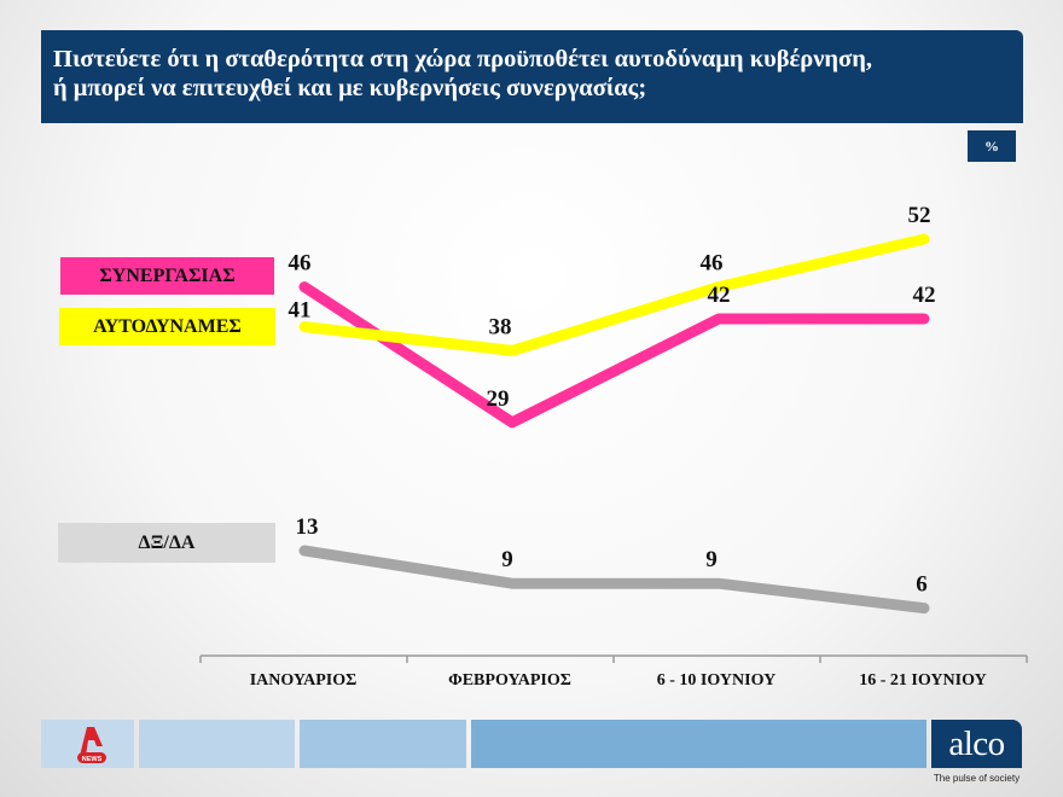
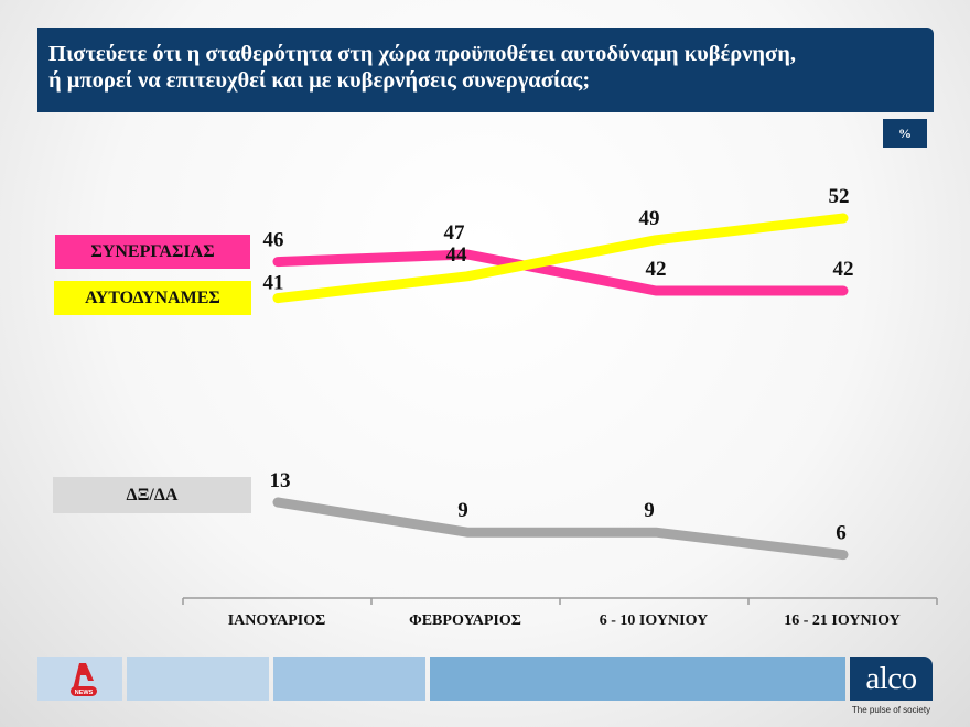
ΣΥΝΕΡΓΑΣΙΑΣ/ΦΕΒΡΟΥΑΡΙΟΣ: 29 -> 47
ΑΥΤΟΔΥΝΑΜΕΣ/ΦΕΒΡΟΥΑΡΙΟΣ: 38 -> 44
ΑΥΤΟΔΥΝΑΜΕΣ/6 - 10 ΙΟΥΝΙΟΥ: 46 -> 49
